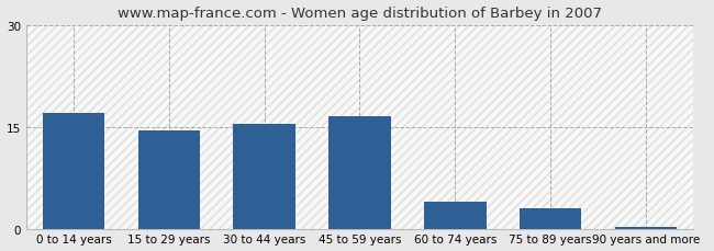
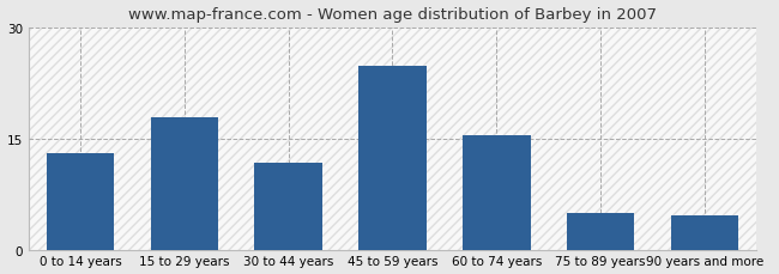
0 to 14 years: 17.0 -> 13.0
15 to 29 years: 14.5 -> 17.8
30 to 44 years: 15.5 -> 11.8
45 to 59 years: 16.5 -> 24.8
60 to 74 years: 4.0 -> 15.4
75 to 89 years: 3.0 -> 5.0
90 years and more: 0.3 -> 4.6
